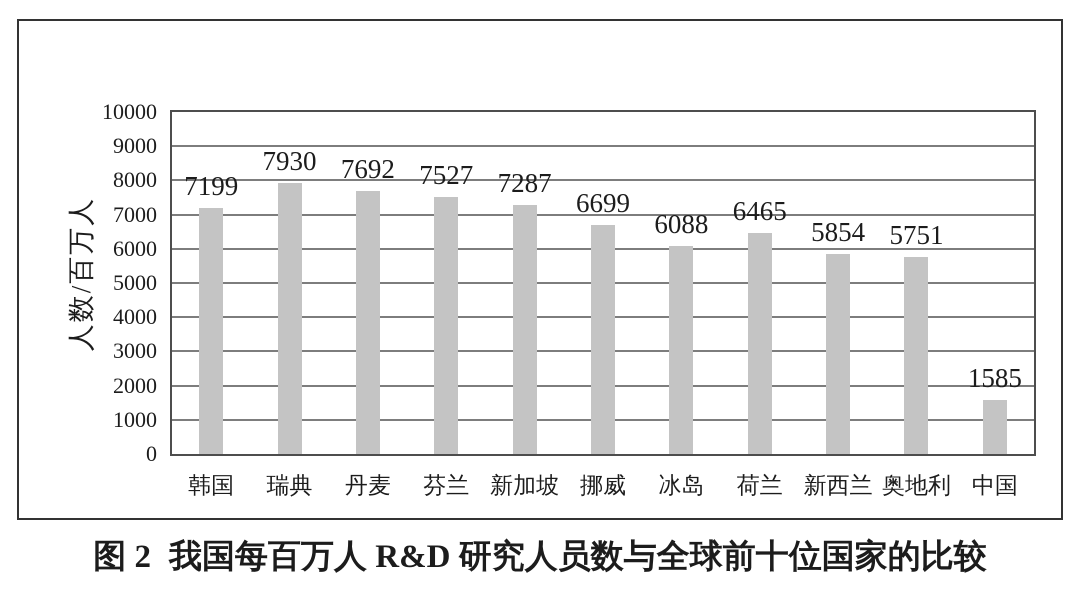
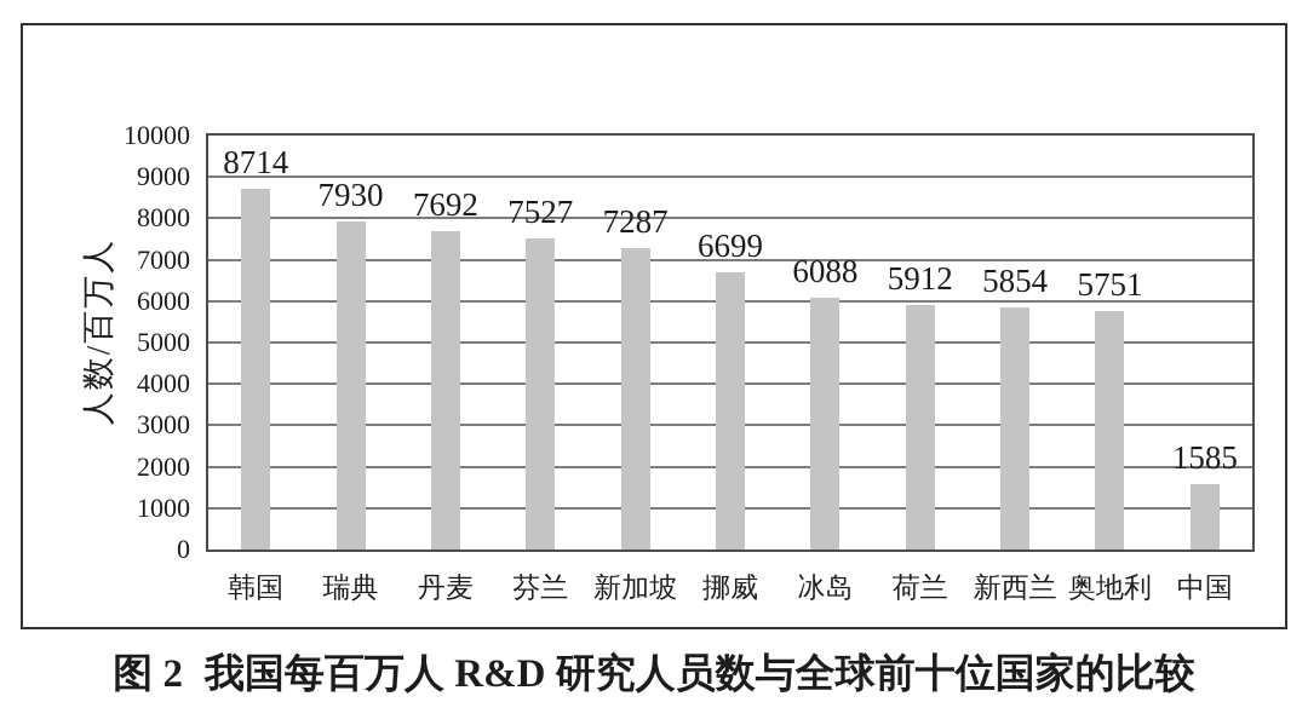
韩国: 7199 -> 8714
荷兰: 6465 -> 5912
